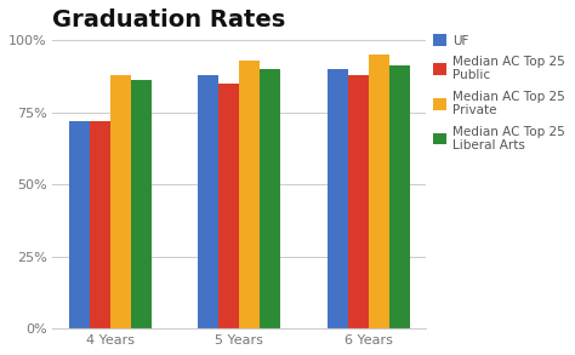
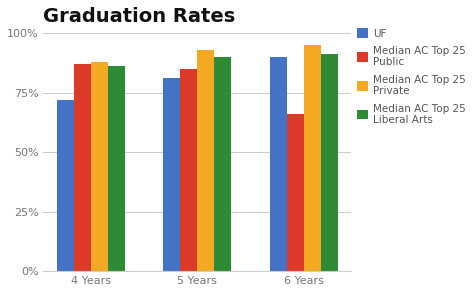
Median AC Top 25 Public/4 Years: 72% -> 87%
UF/5 Years: 88% -> 81%
Median AC Top 25 Public/6 Years: 88% -> 66%
